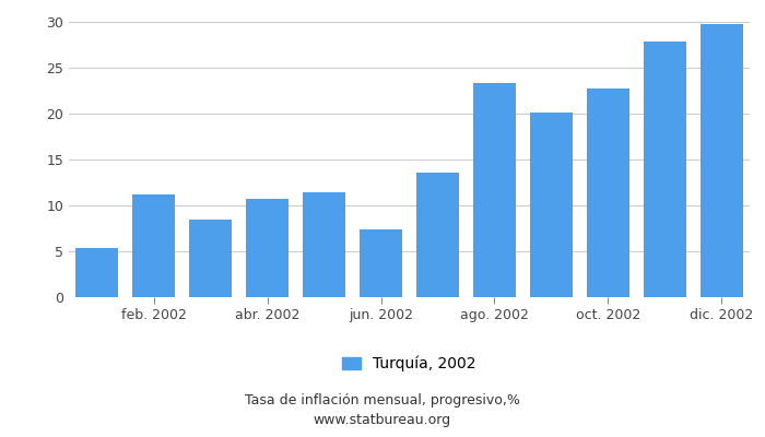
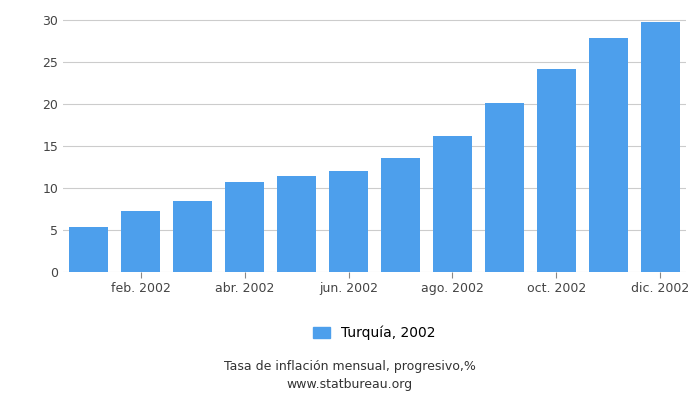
feb. 2002: 11.2 -> 7.3
jun. 2002: 7.4 -> 12.1
ago. 2002: 23.4 -> 16.2
oct. 2002: 22.8 -> 24.2
